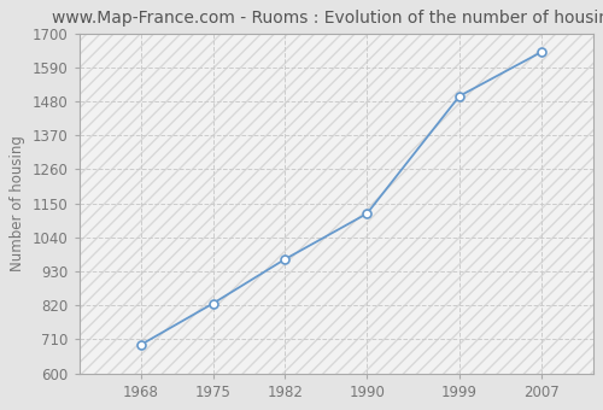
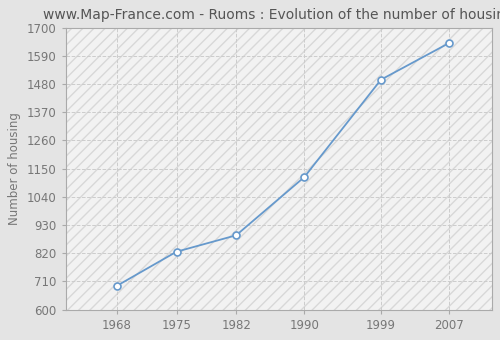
1982: 969 -> 890
